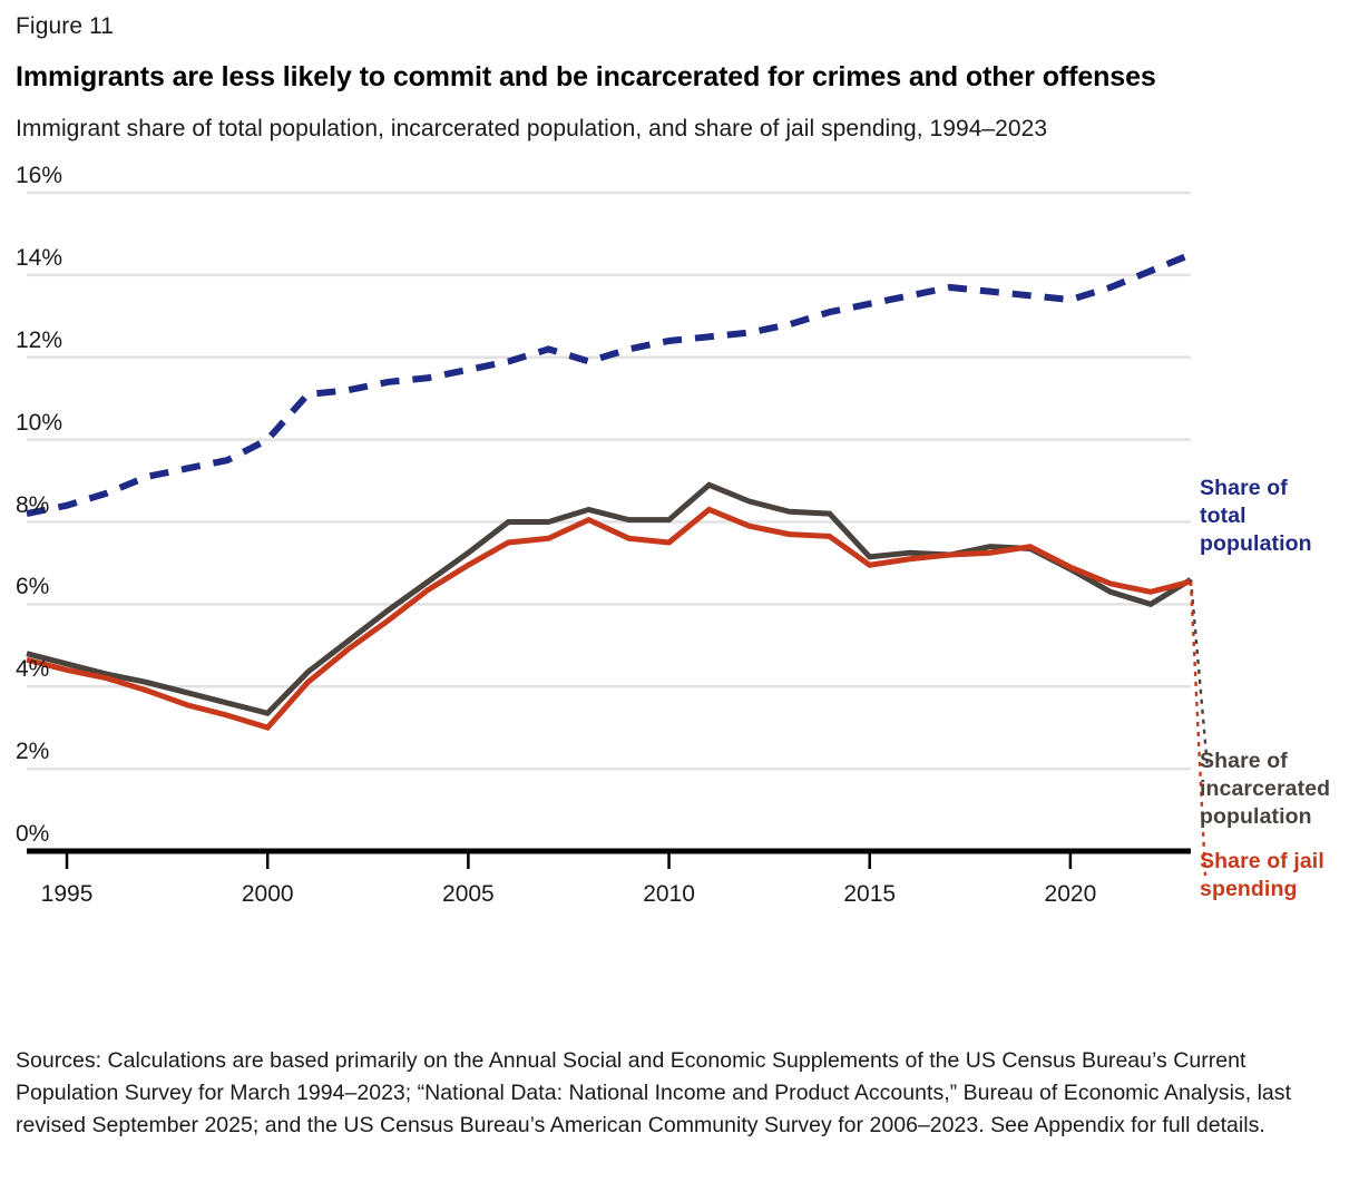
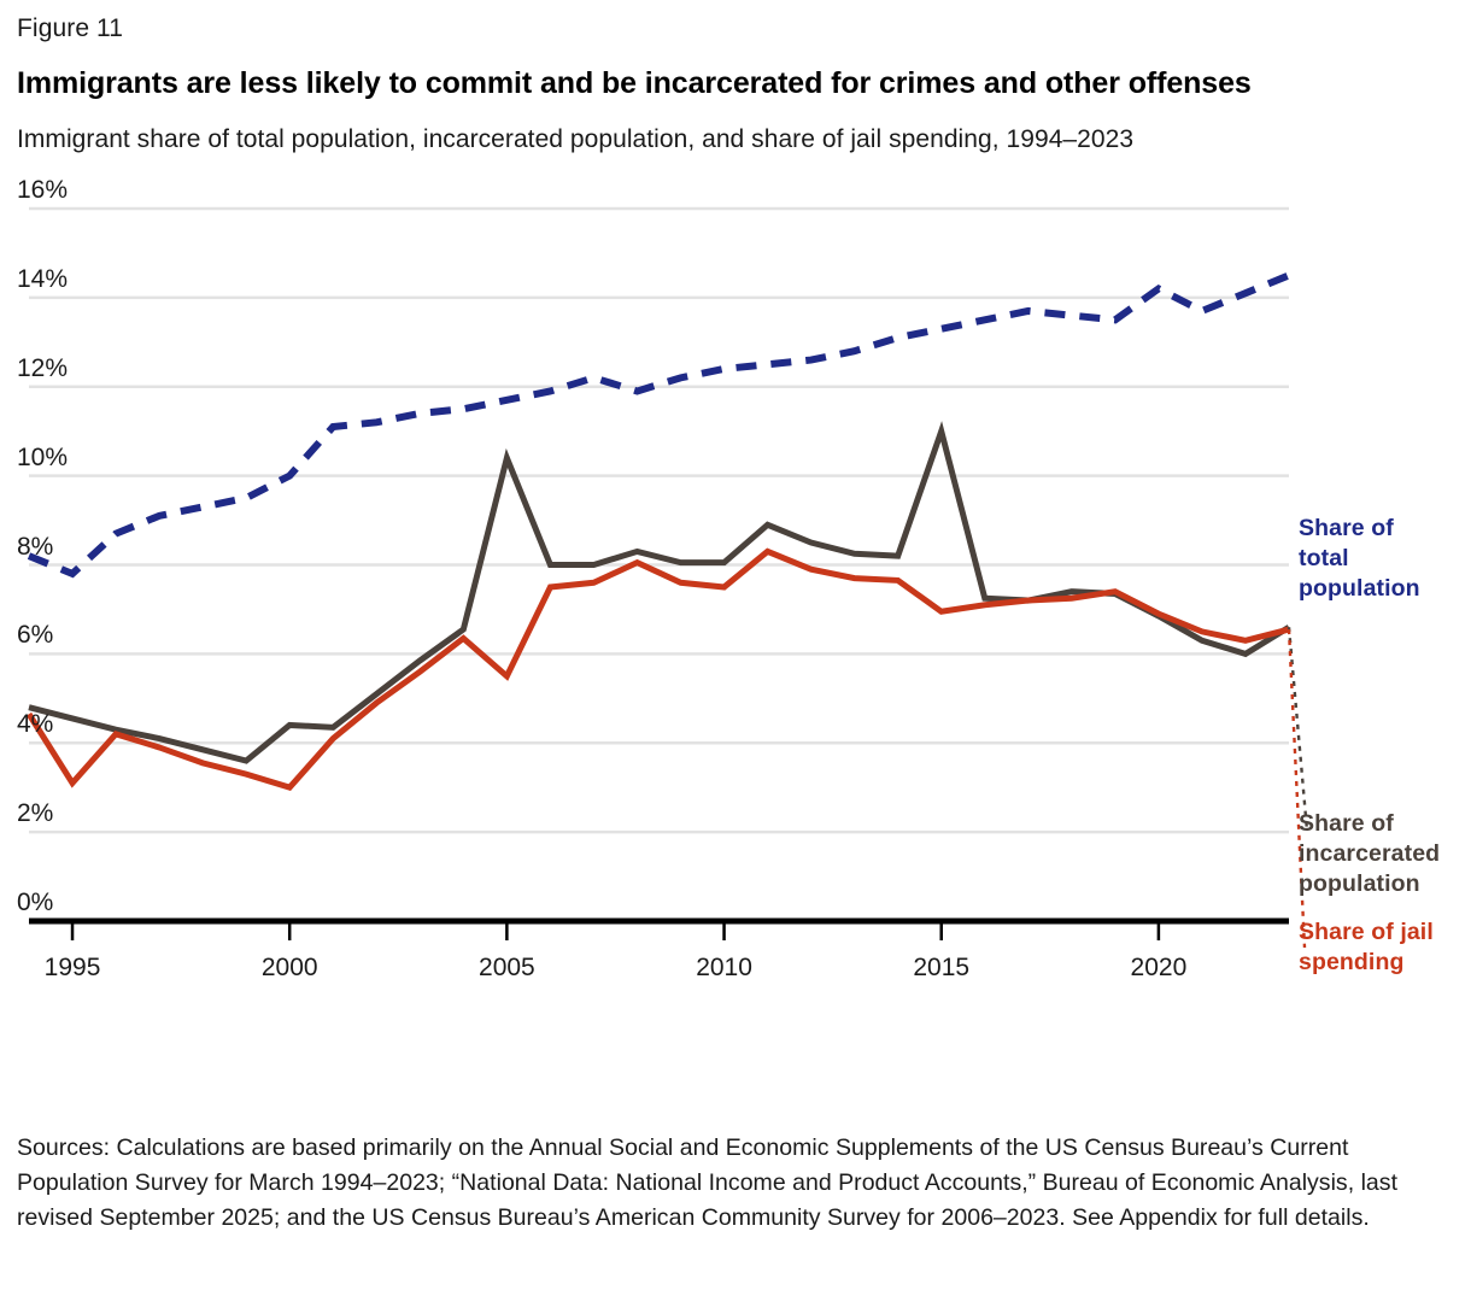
Share of total population/1995: 8.4% -> 7.8%
Share of jail spending/1995: 4.4% -> 3.1%
Share of incarcerated population/2000: 3.4% -> 4.4%
Share of incarcerated population/2005: 7.2% -> 10.4%
Share of jail spending/2005: 7.0% -> 5.5%
Share of incarcerated population/2015: 7.2% -> 11.0%
Share of total population/2020: 13.4% -> 14.2%
